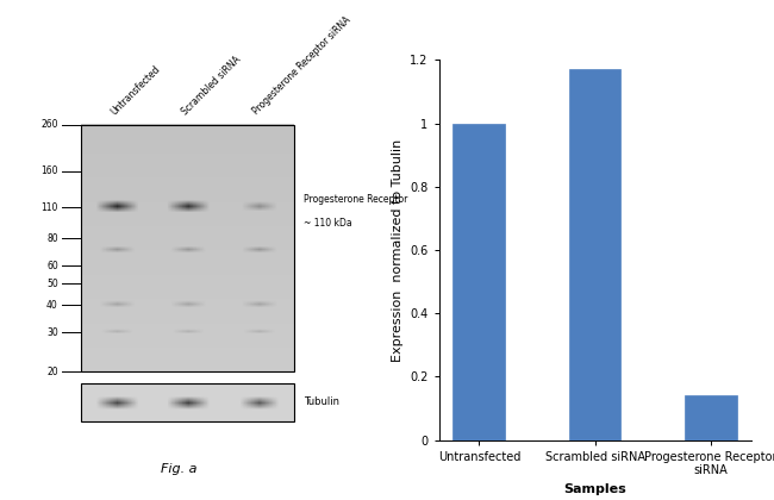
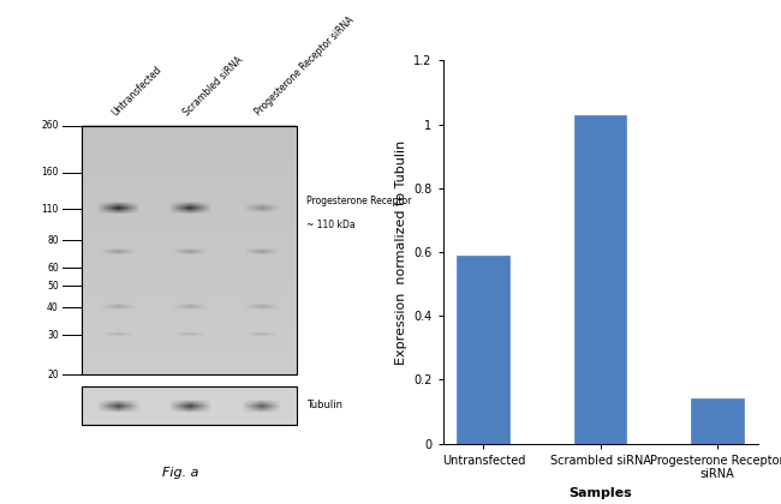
Untransfected: 1.00 -> 0.59
Scrambled siRNA: 1.17 -> 1.03
